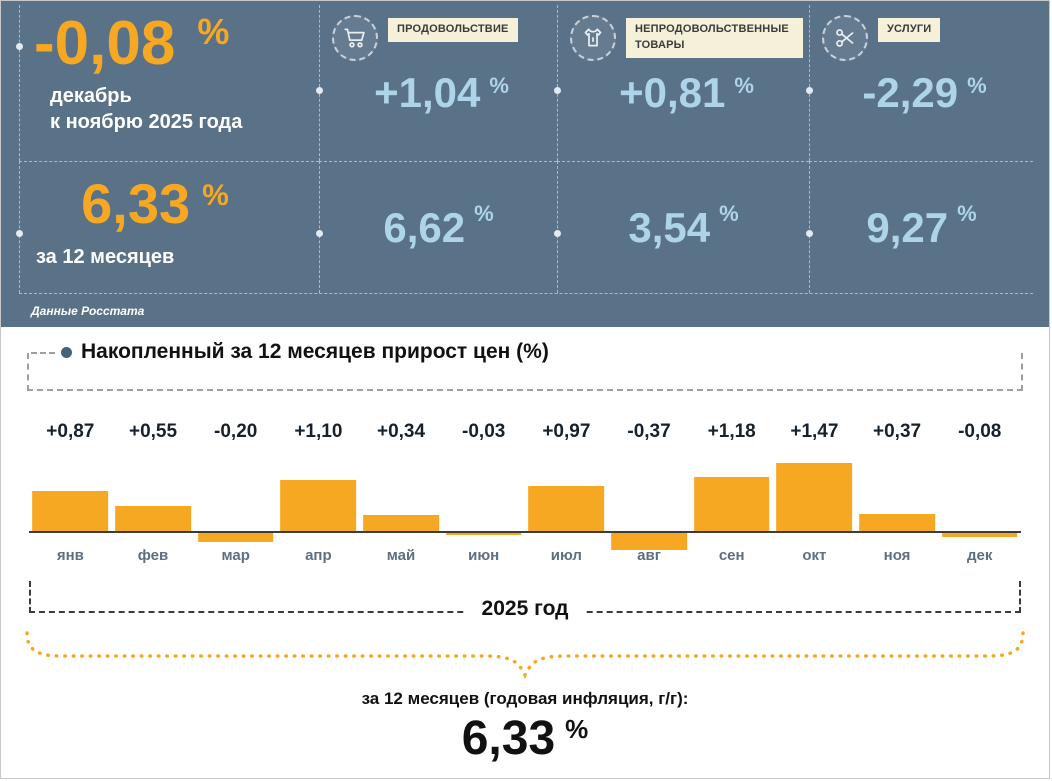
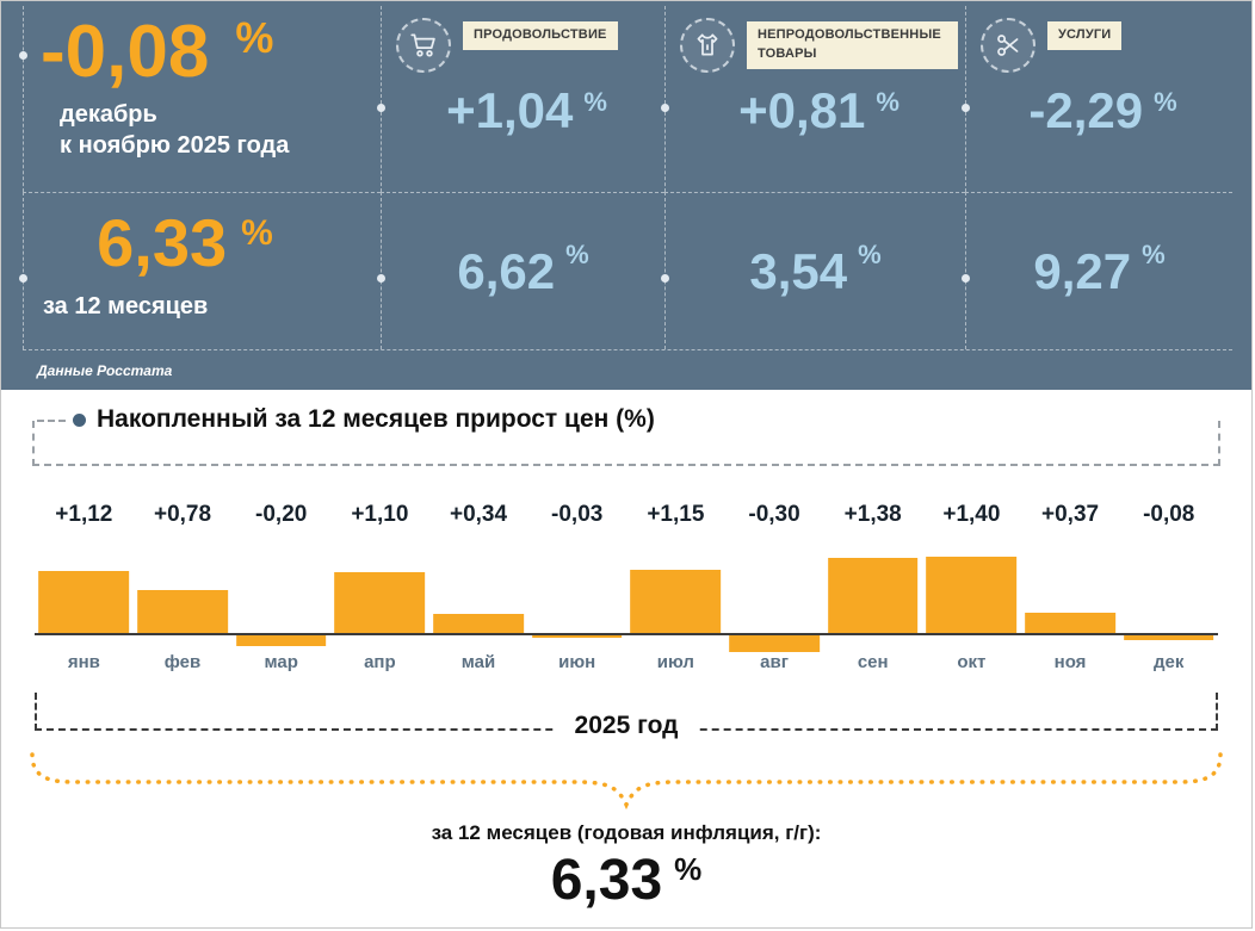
янв: +0,87 -> +1,12
фев: +0,55 -> +0,78
июл: +0,97 -> +1,15
авг: -0,37 -> -0,30
сен: +1,18 -> +1,38
окт: +1,47 -> +1,40
